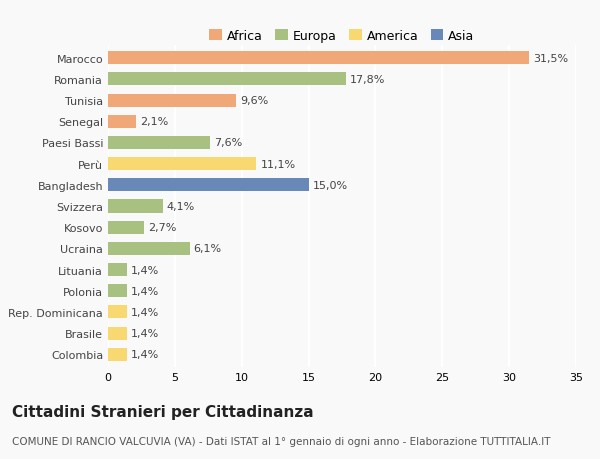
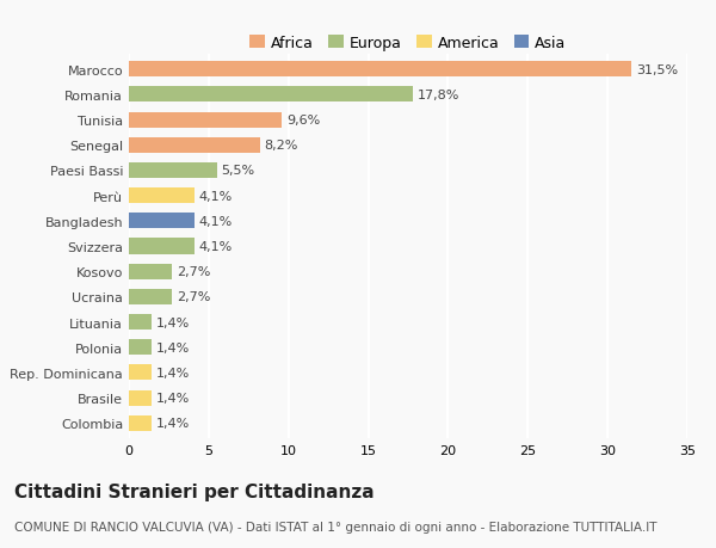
Senegal: 2,1% -> 8,2%
Paesi Bassi: 7,6% -> 5,5%
Perù: 11,1% -> 4,1%
Bangladesh: 15,0% -> 4,1%
Ucraina: 6,1% -> 2,7%
